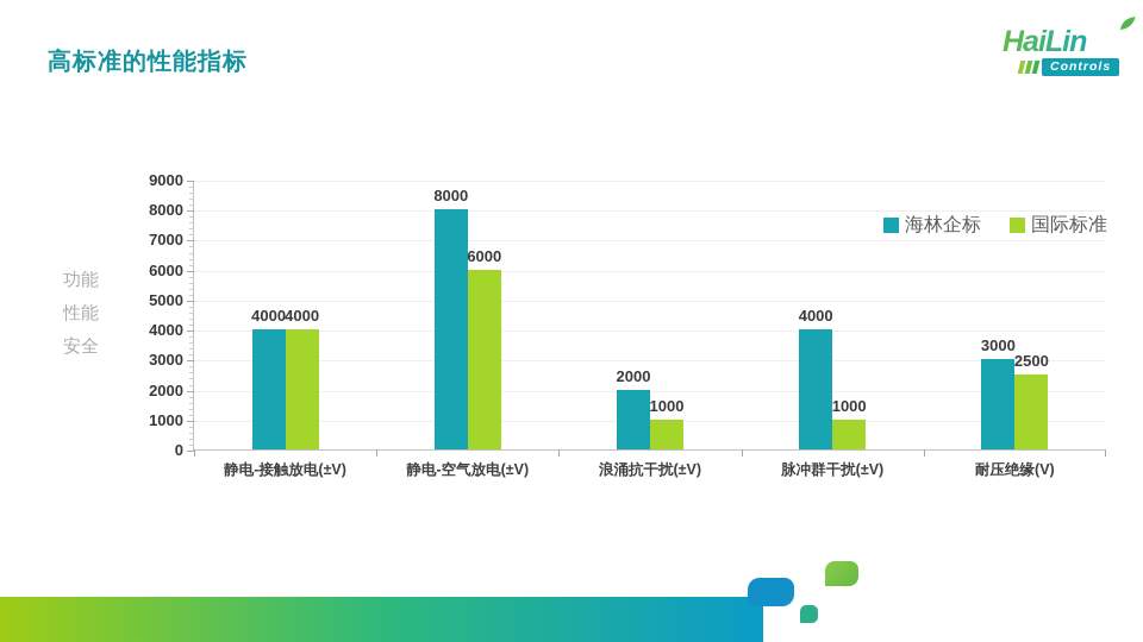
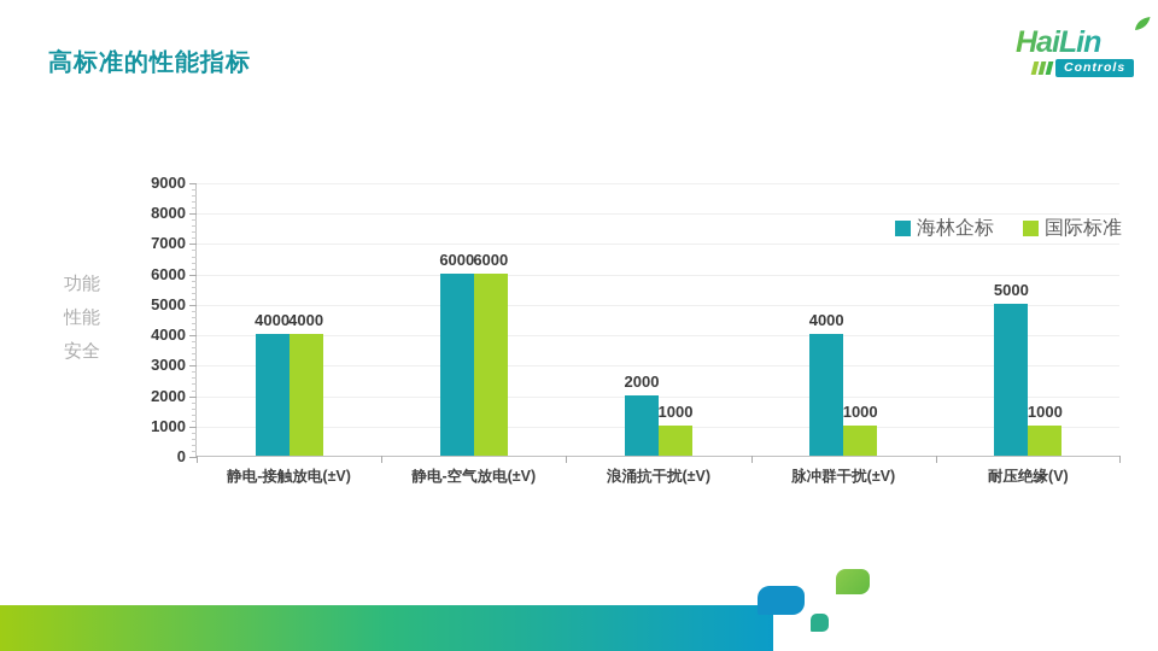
海林企标/静电-空气放电(±V): 8000 -> 6000
海林企标/耐压绝缘(V): 3000 -> 5000
国际标准/耐压绝缘(V): 2500 -> 1000
